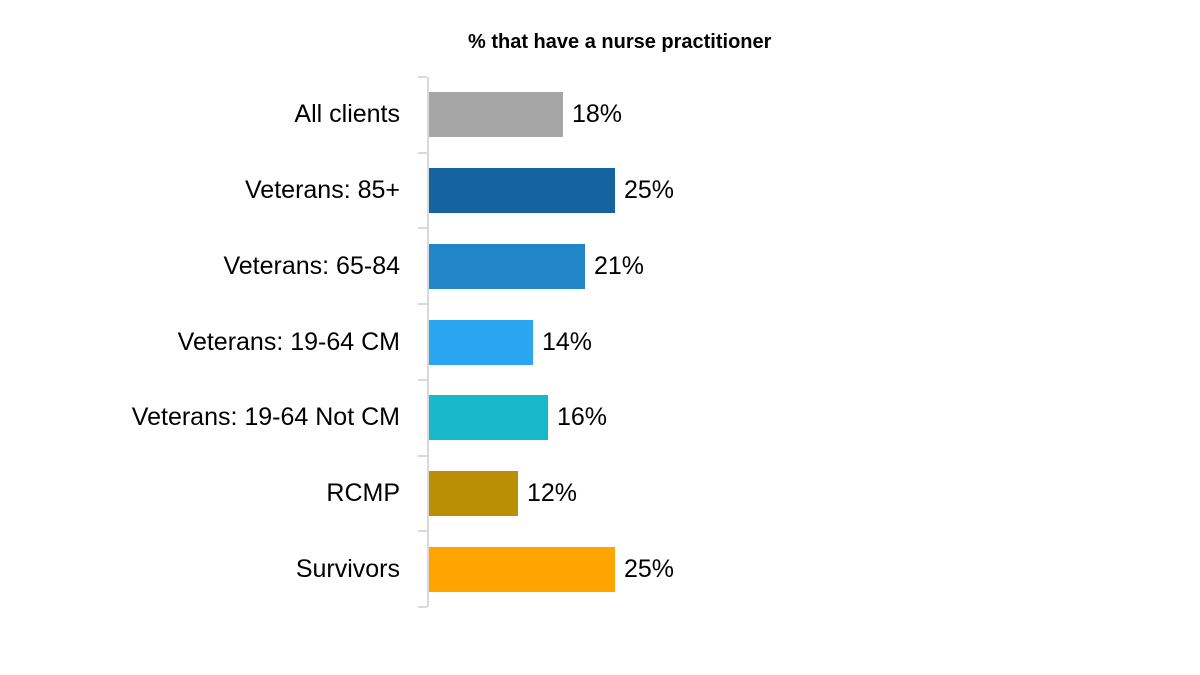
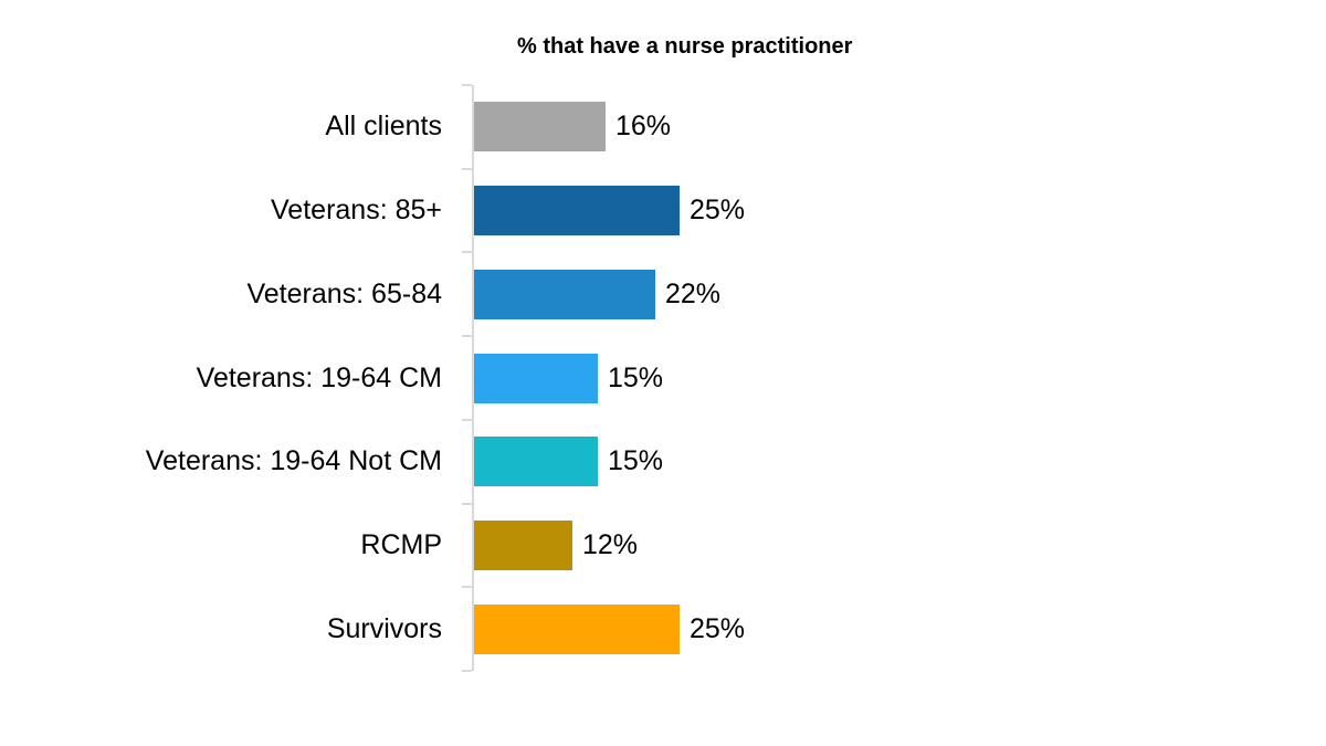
All clients: 18% -> 16%
Veterans: 65-84: 21% -> 22%
Veterans: 19-64 CM: 14% -> 15%
Veterans: 19-64 Not CM: 16% -> 15%
